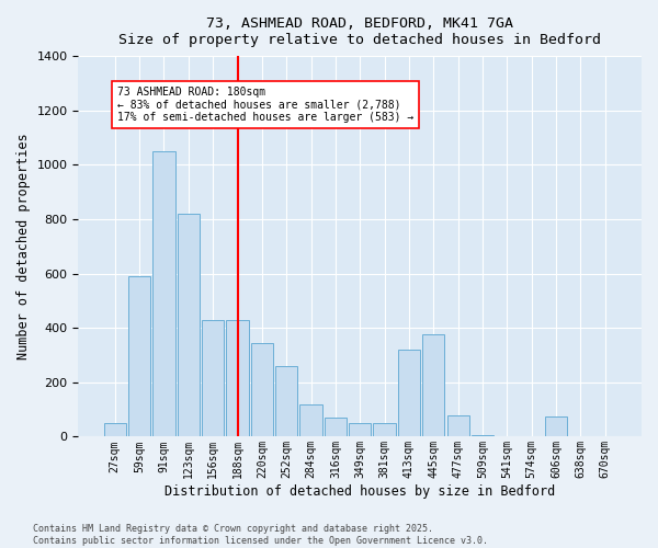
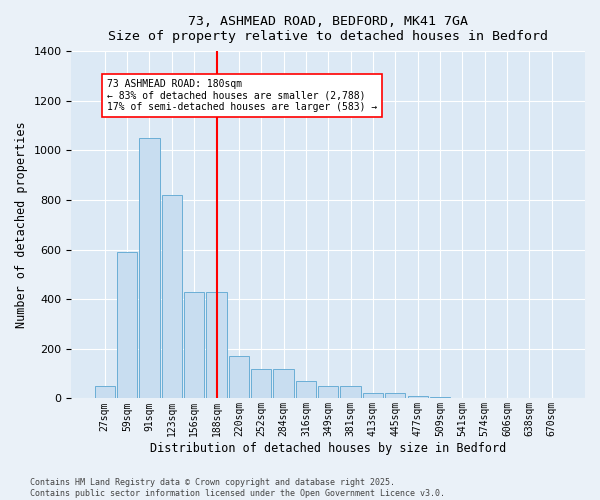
220sqm: 345 -> 170
252sqm: 260 -> 120
413sqm: 320 -> 20
445sqm: 375 -> 20
477sqm: 80 -> 10
606sqm: 75 -> 1
